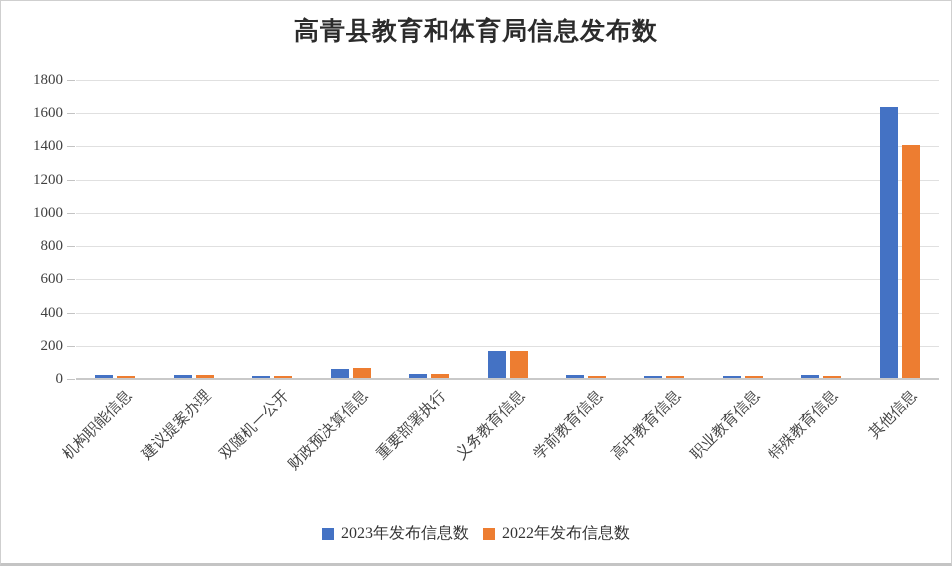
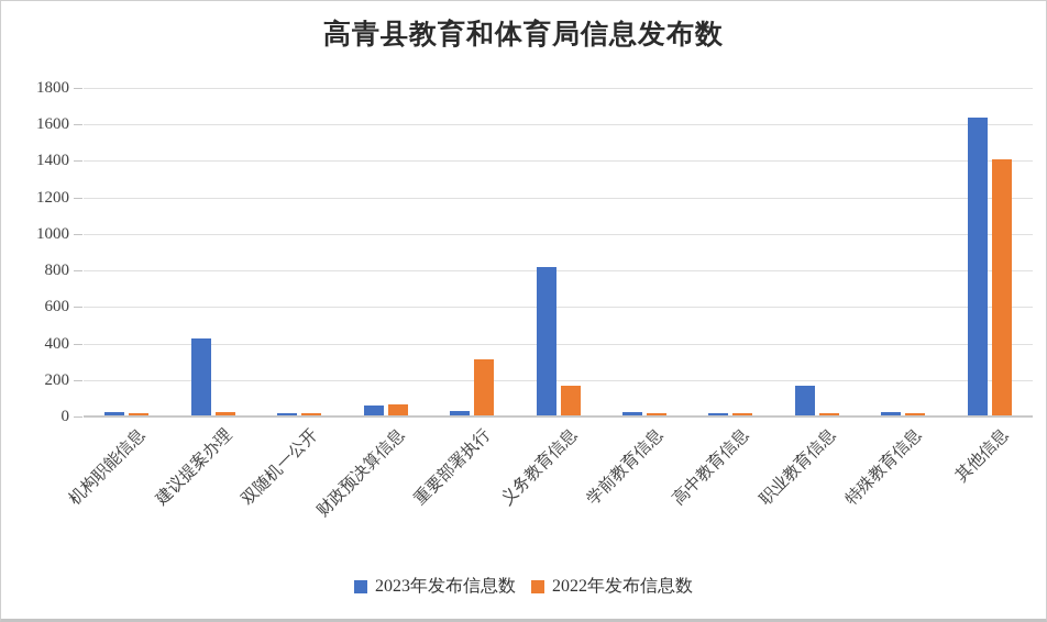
2023年发布信息数/建议提案办理: 20 -> 420
2022年发布信息数/重要部署执行: 20 -> 310
2023年发布信息数/义务教育信息: 160 -> 810
2023年发布信息数/职业教育信息: 20 -> 160
